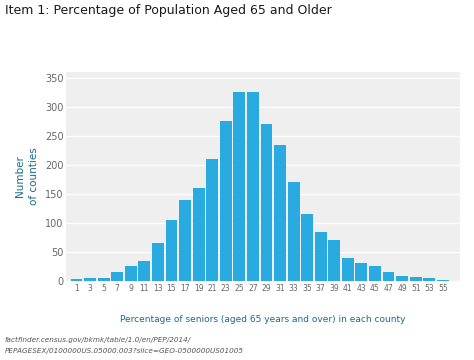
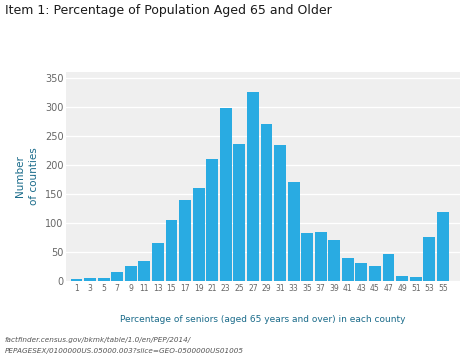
23: 275 -> 298
25: 325 -> 236
35: 115 -> 82
47: 15 -> 46
53: 5 -> 76
55: 2 -> 118
